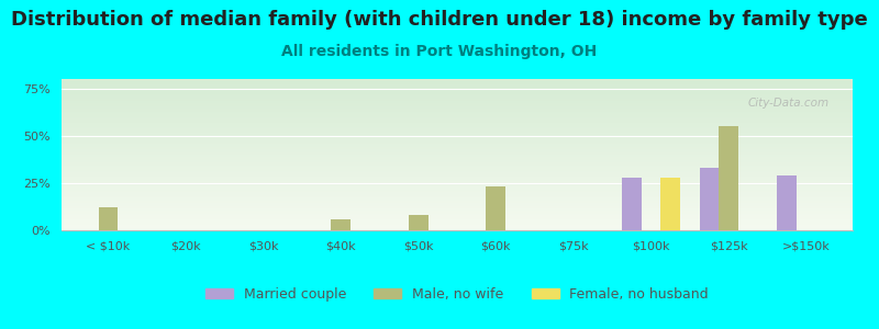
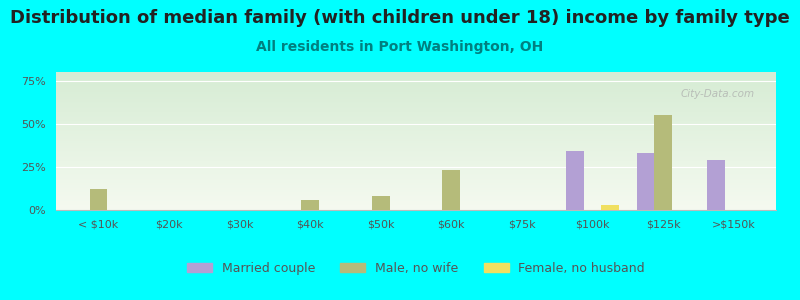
Married couple/$100k: 28% -> 34%
Female, no husband/$100k: 28% -> 3%
